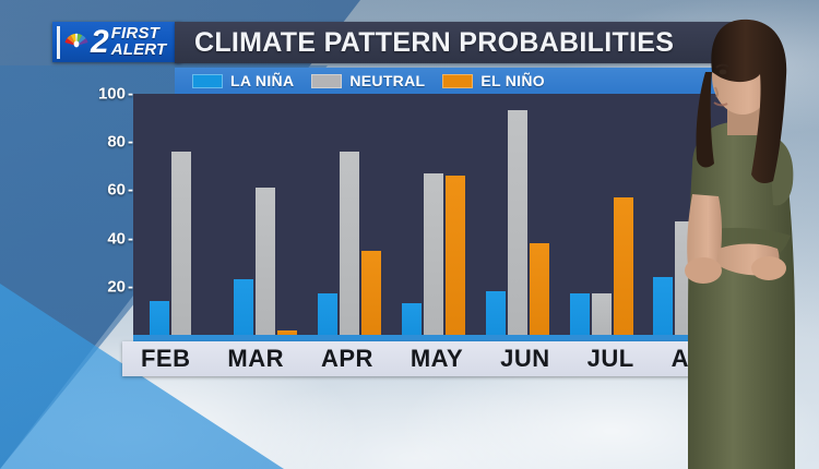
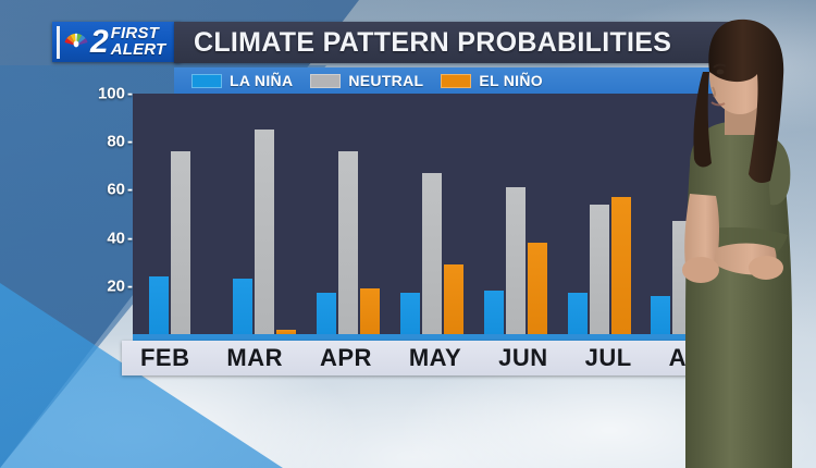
LA NIÑA/FEB: 14 -> 24
NEUTRAL/MAR: 61 -> 85
EL NIÑO/APR: 35 -> 19
LA NIÑA/MAY: 13 -> 17
EL NIÑO/MAY: 66 -> 29
NEUTRAL/JUN: 93 -> 61
NEUTRAL/JUL: 17 -> 54
LA NIÑA/AUG: 24 -> 16
